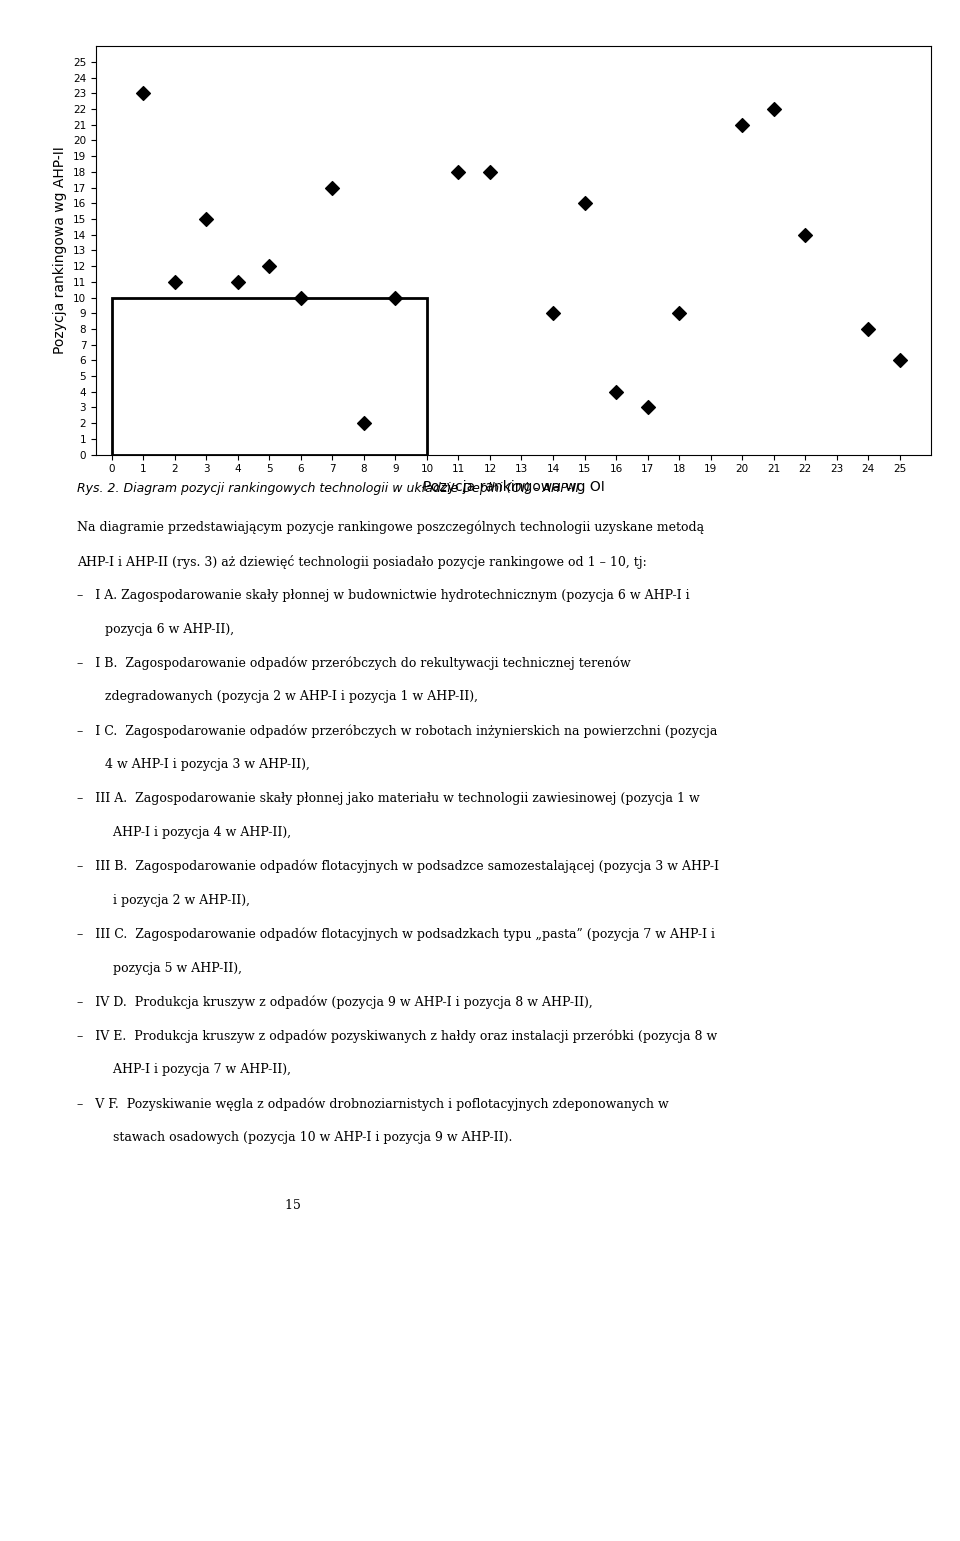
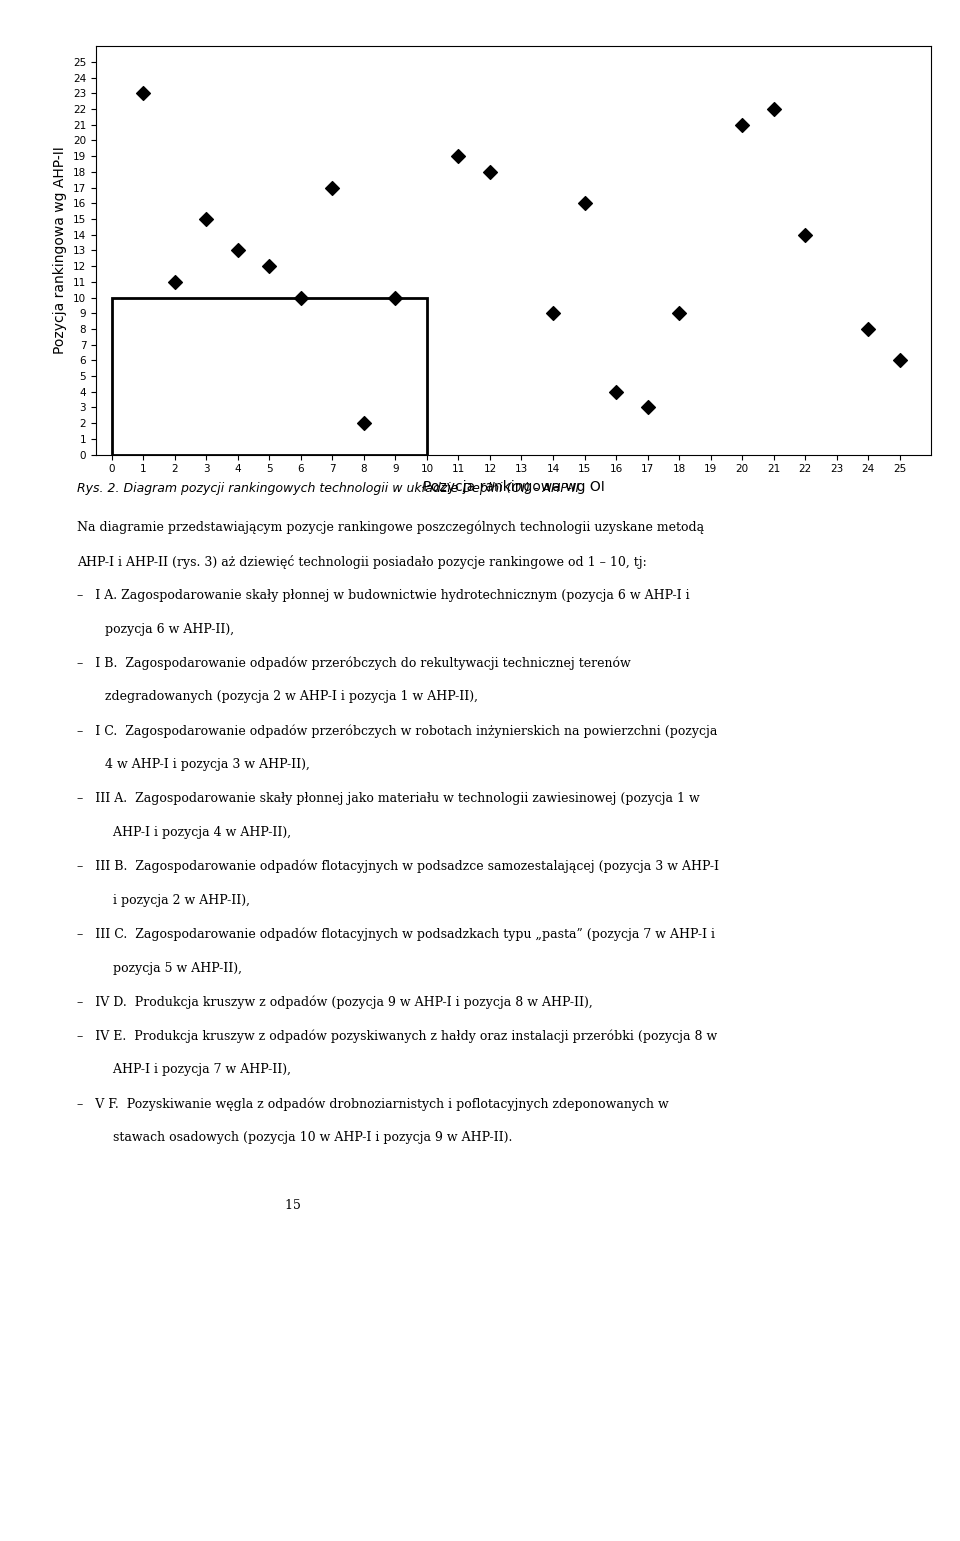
4: 11 -> 13
11: 18 -> 19
